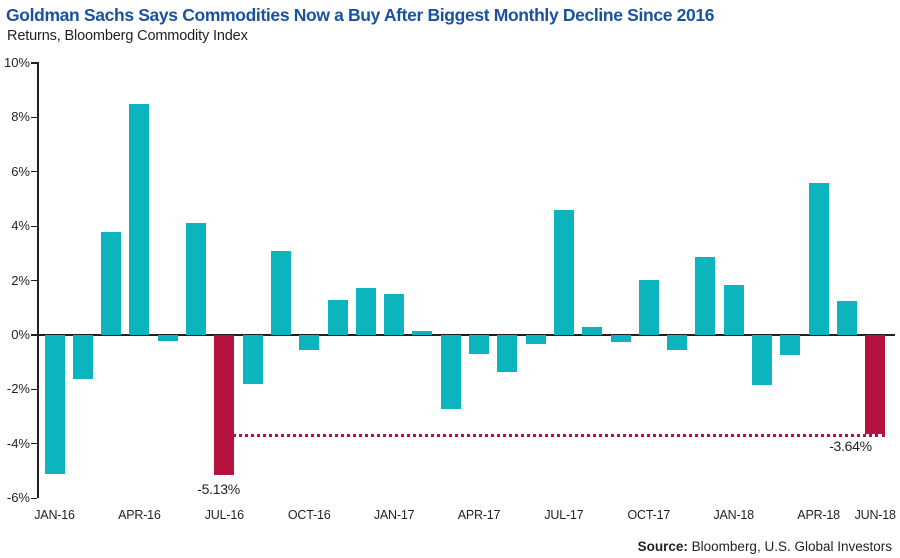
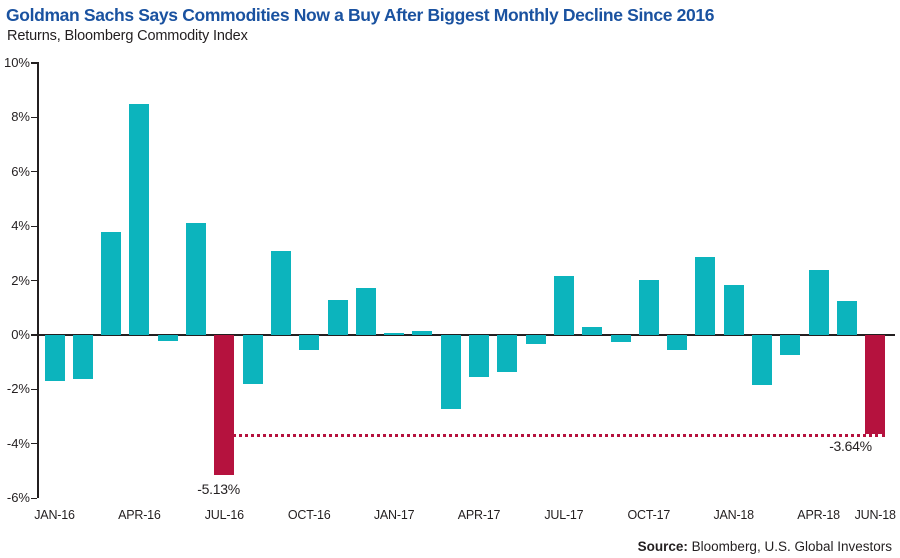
JAN-16: -5.1% -> -1.7%
JAN-17: 1.5% -> 0.1%
APR-17: -0.7% -> -1.5%
JUL-17: 4.6% -> 2.2%
APR-18: 5.6% -> 2.4%
